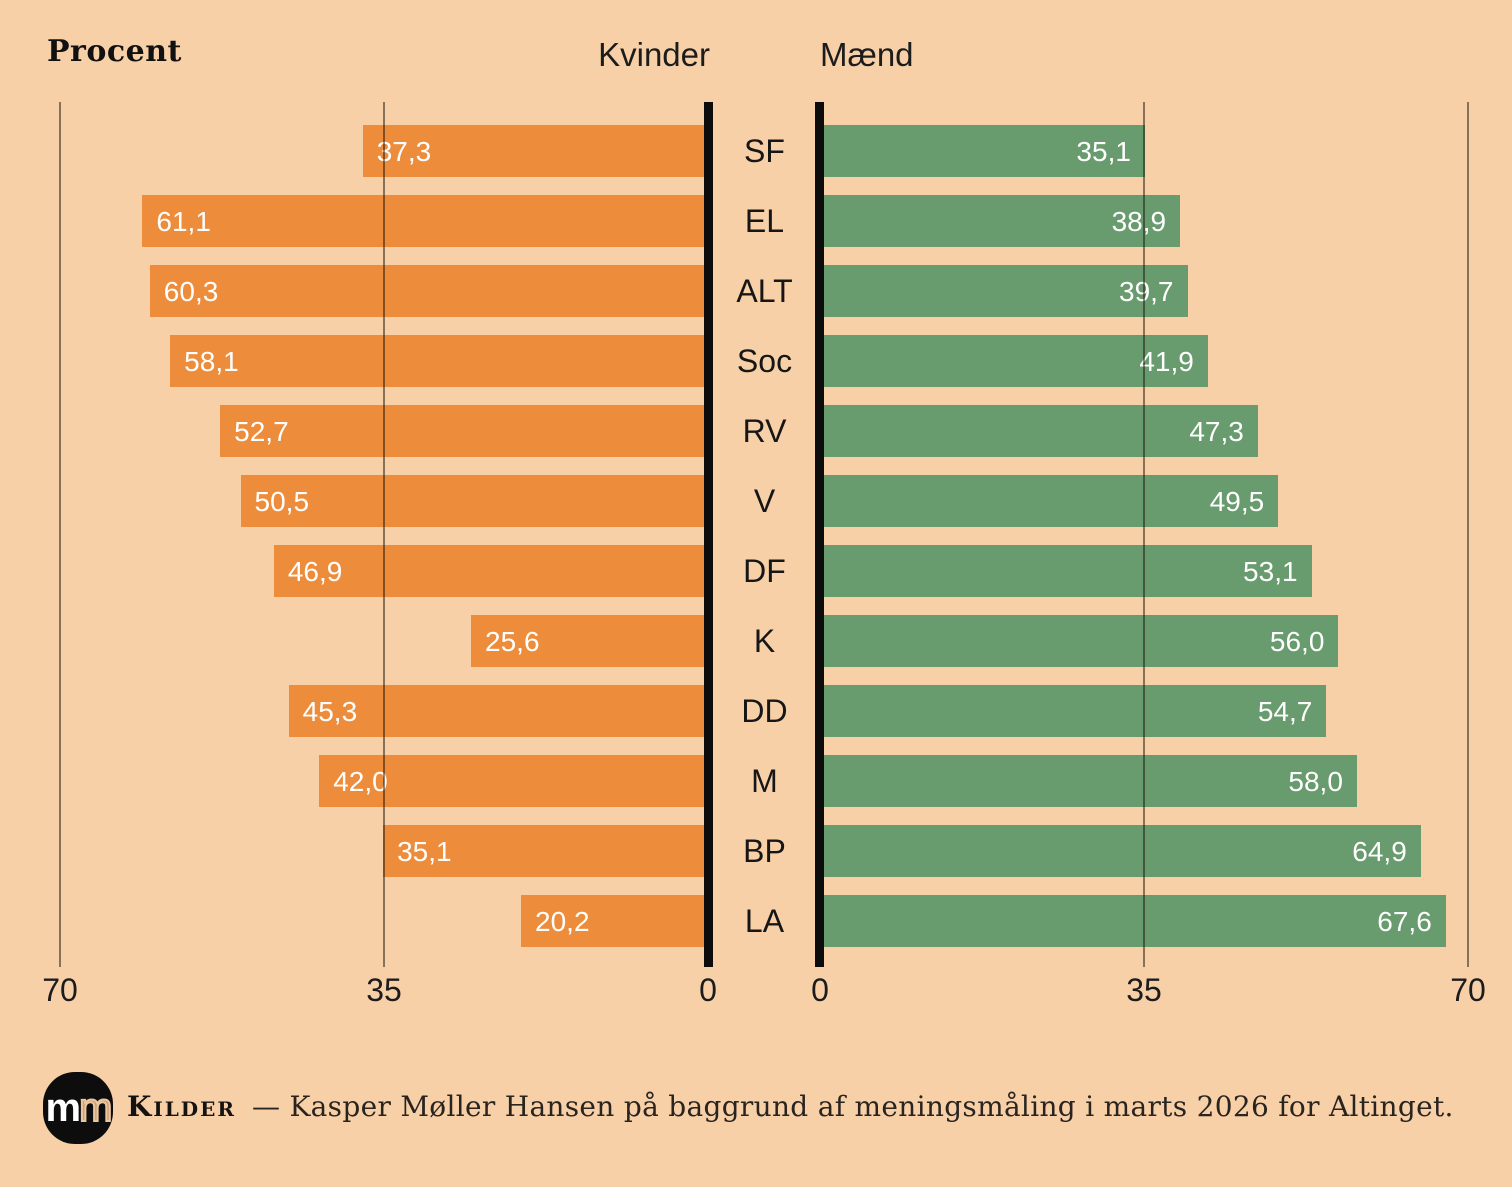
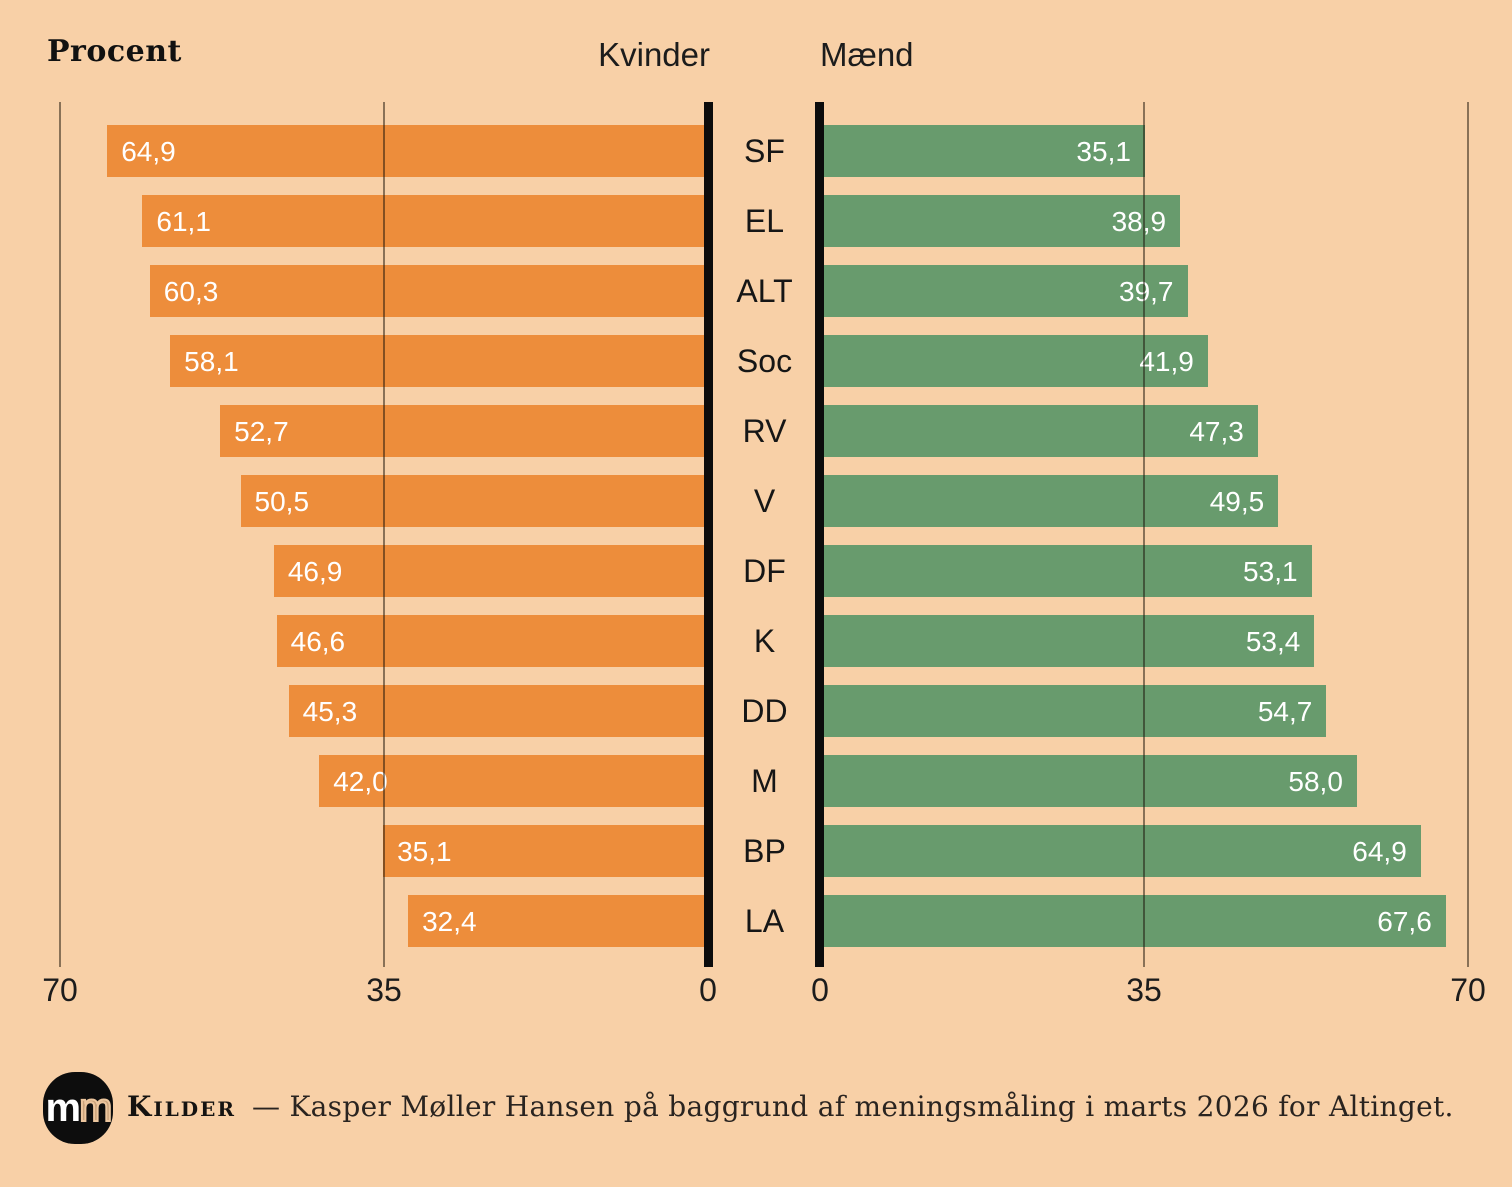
Kvinder/SF: 37,3 -> 64,9
Kvinder/K: 25,6 -> 46,6
Mænd/K: 56,0 -> 53,4
Kvinder/LA: 20,2 -> 32,4
